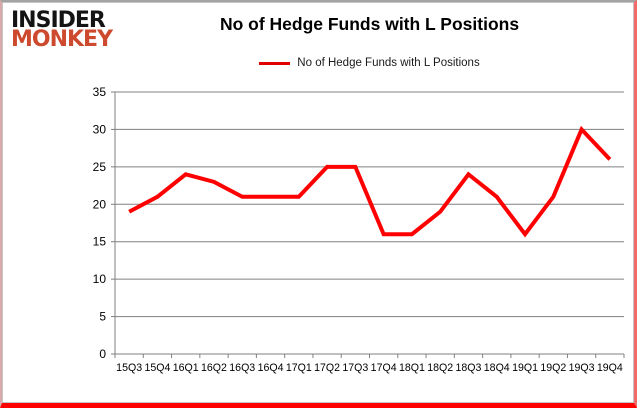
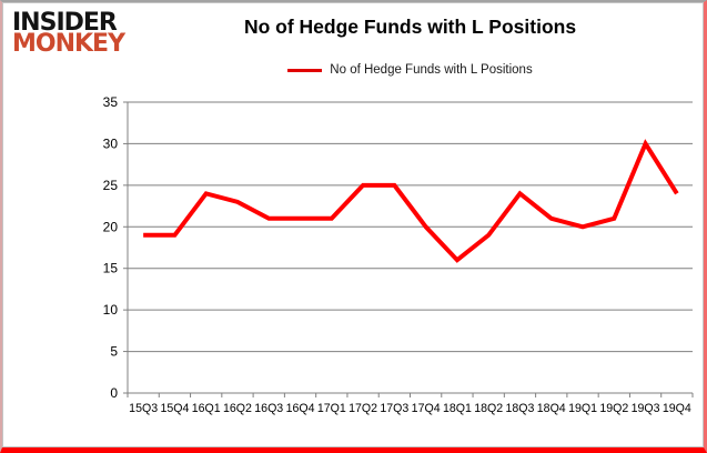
15Q4: 21 -> 19
17Q4: 16 -> 20
19Q1: 16 -> 20
19Q4: 26 -> 24
